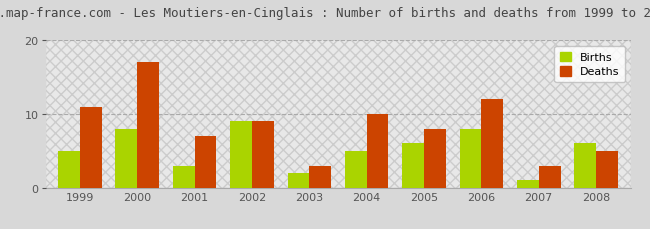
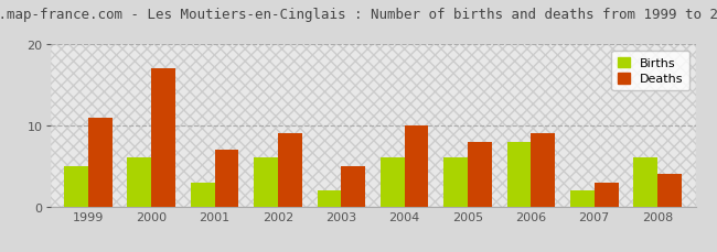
Births/2000: 8 -> 6
Births/2002: 9 -> 6
Deaths/2003: 3 -> 5
Births/2004: 5 -> 6
Deaths/2006: 12 -> 9
Births/2007: 1 -> 2
Deaths/2008: 5 -> 4
